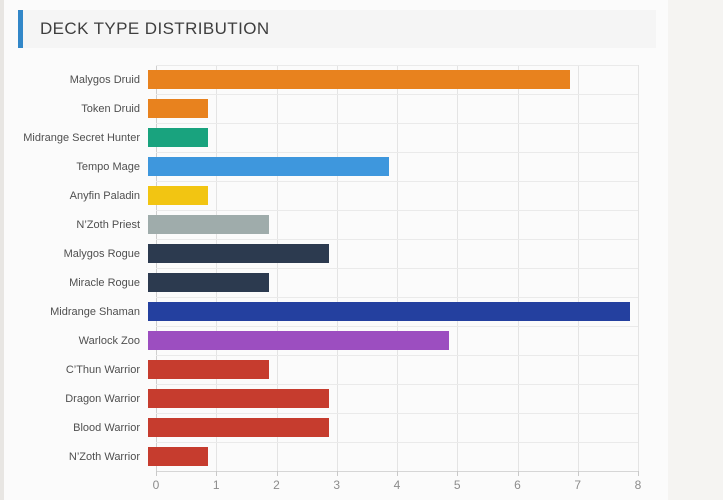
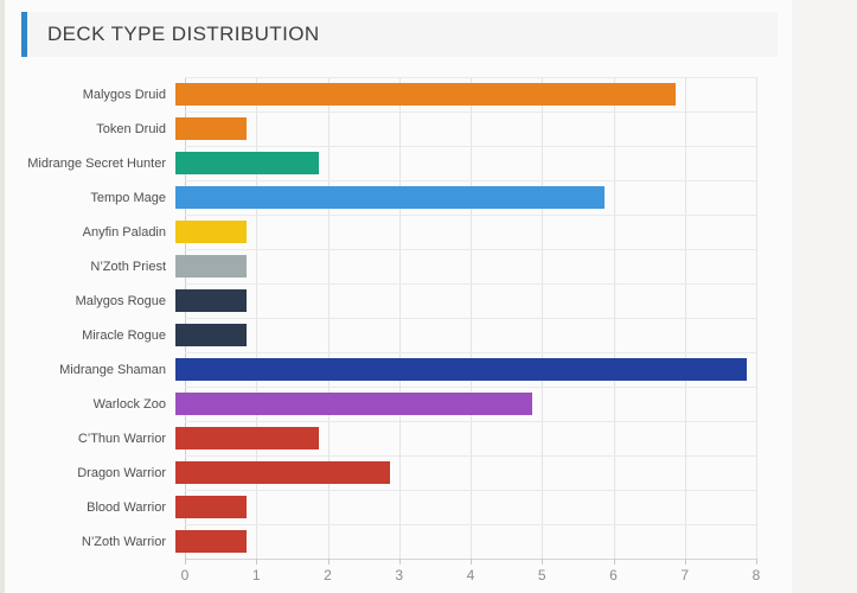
Midrange Secret Hunter: 1 -> 2
Tempo Mage: 4 -> 6
N’Zoth Priest: 2 -> 1
Malygos Rogue: 3 -> 1
Miracle Rogue: 2 -> 1
Blood Warrior: 3 -> 1
